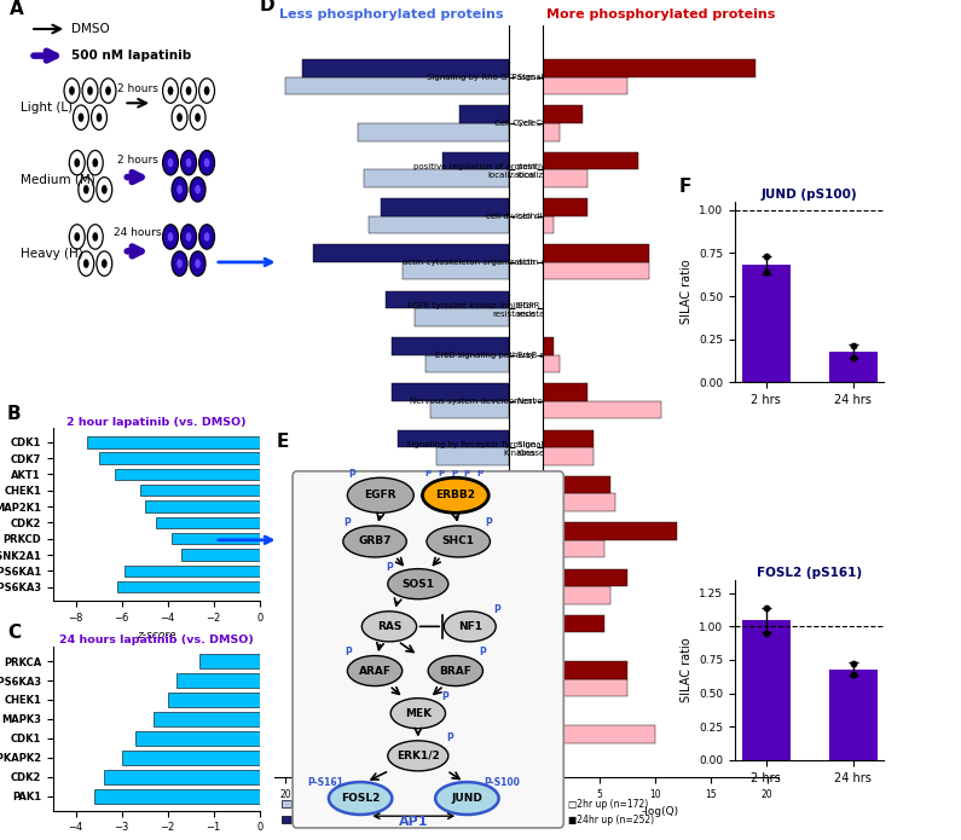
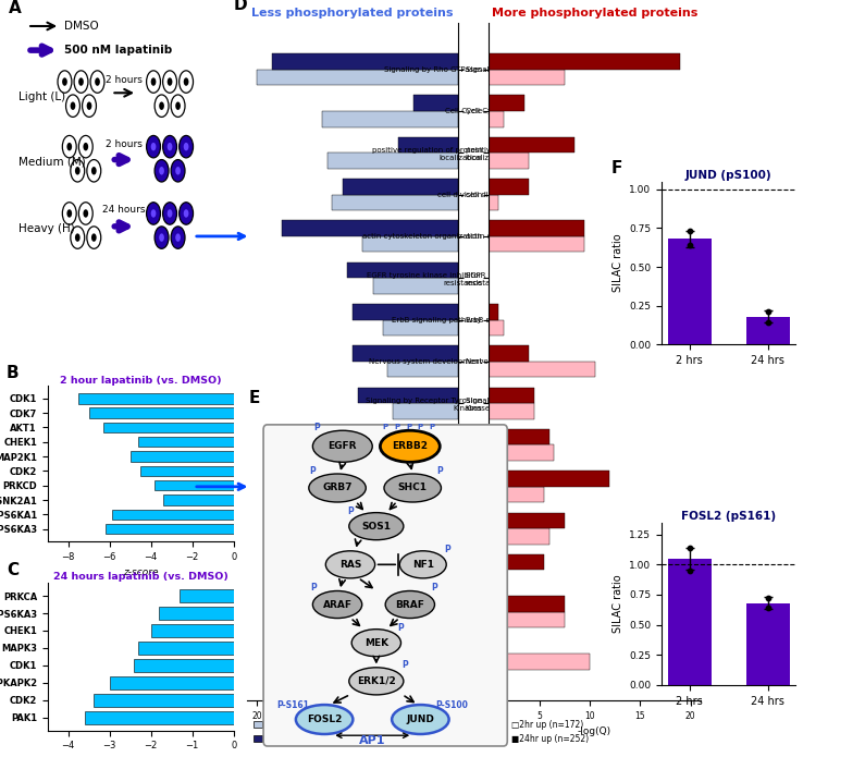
2 hour lapatinib (vs. DMSO)/CHEK1: -5.2 -> -4.6
24 hours lapatinib (vs. DMSO)/CDK1: -2.7 -> -2.4
